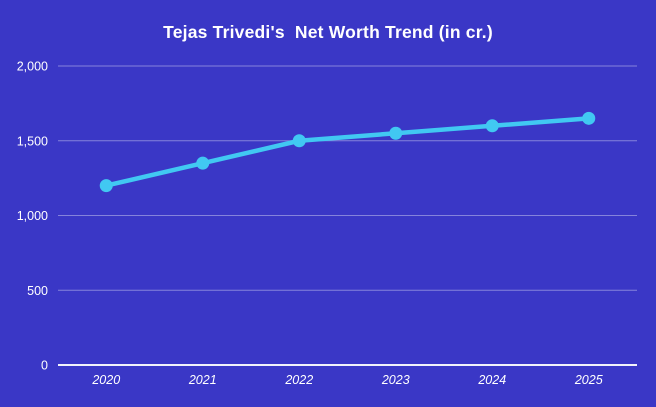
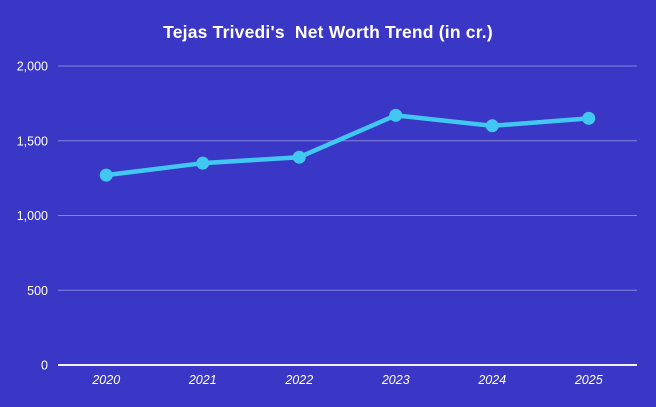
2020: 1200 -> 1270
2022: 1500 -> 1390
2023: 1550 -> 1670
